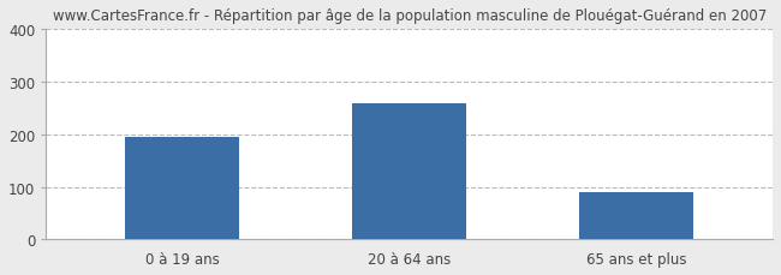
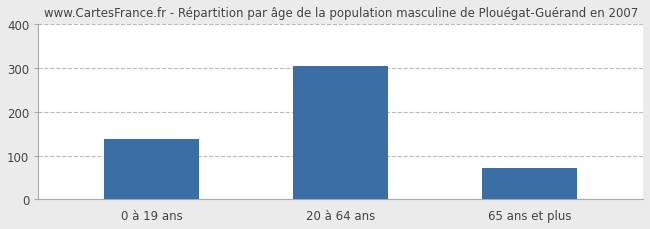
0 à 19 ans: 195 -> 138
20 à 64 ans: 260 -> 305
65 ans et plus: 90 -> 72
